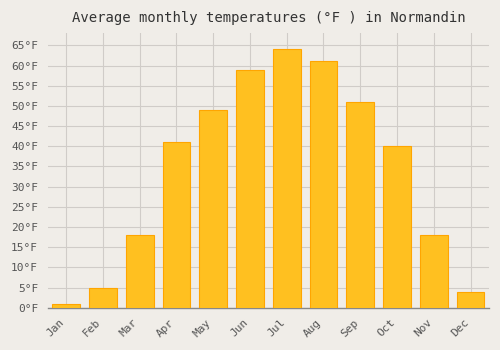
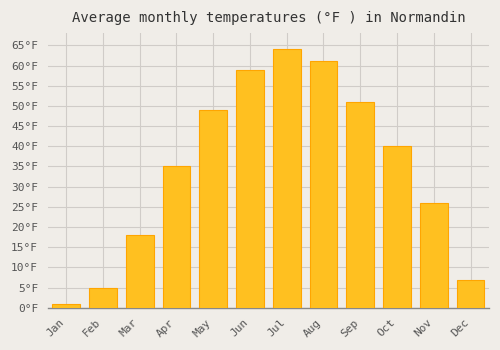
Apr: 41°F -> 35°F
Nov: 18°F -> 26°F
Dec: 4°F -> 7°F
